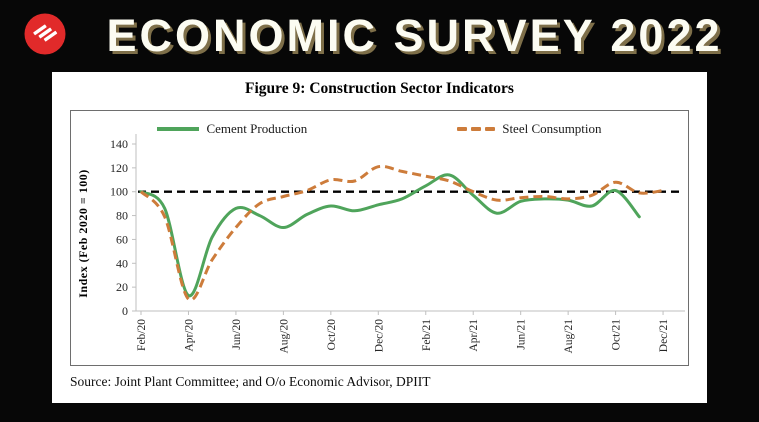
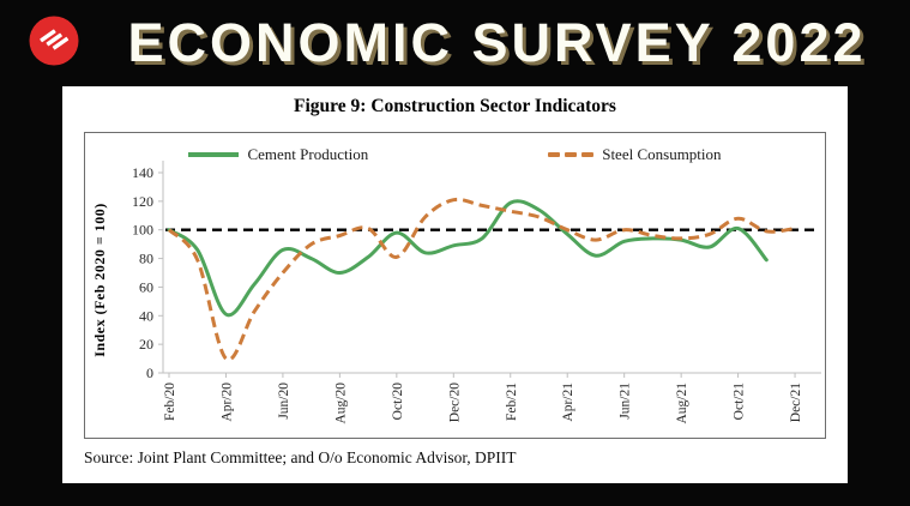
Cement Production/Apr/20: 13 -> 41
Cement Production/Oct/20: 88 -> 98
Steel Consumption/Oct/20: 110 -> 81
Cement Production/Feb/21: 105 -> 119
Steel Consumption/Jun/21: 95 -> 100
